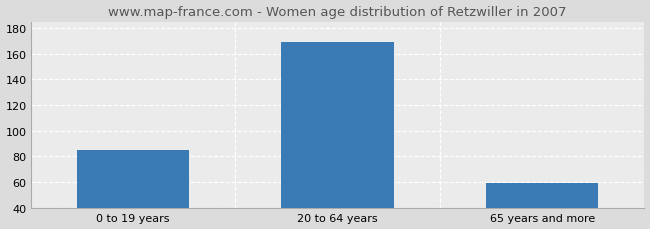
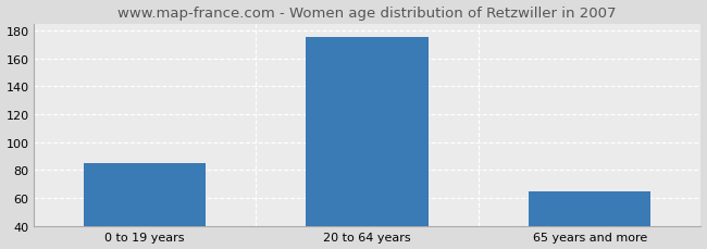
20 to 64 years: 169 -> 175
65 years and more: 59 -> 65
